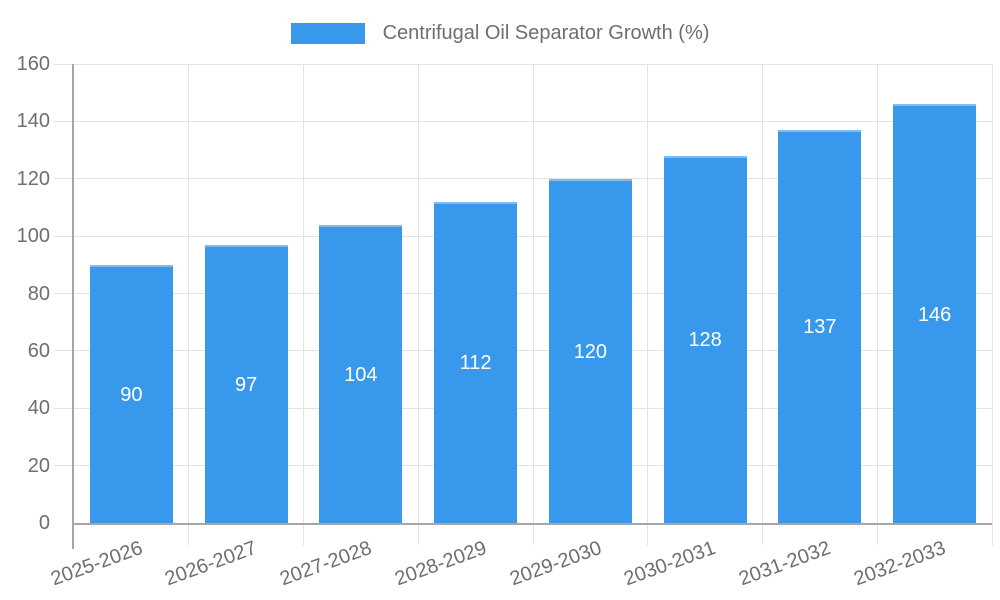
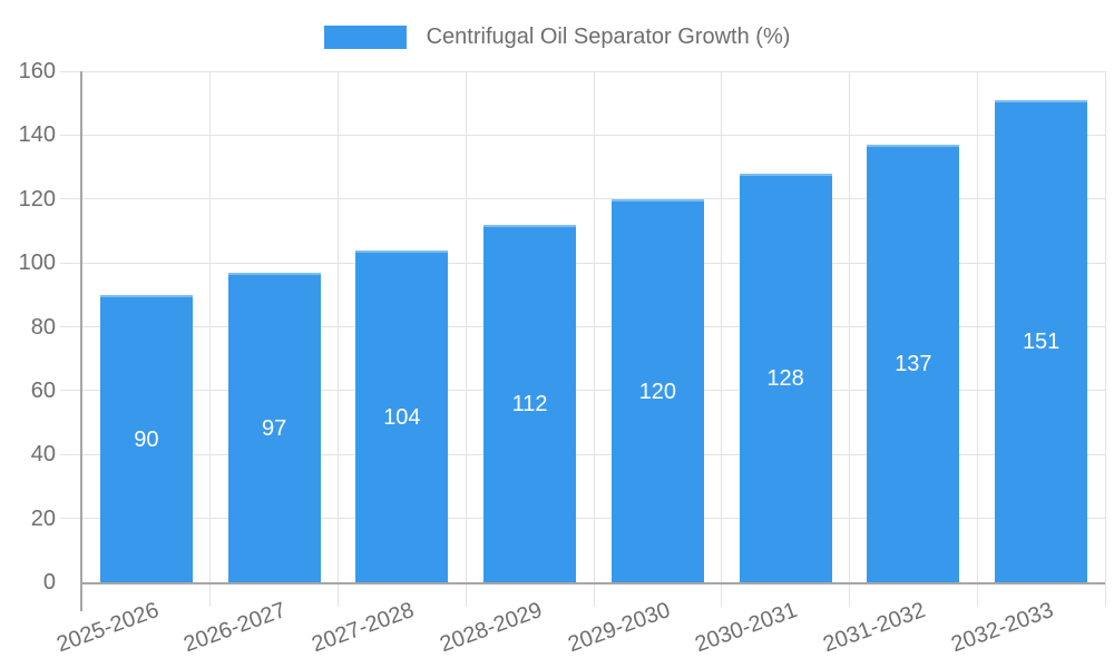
2032-2033: 146 -> 151
